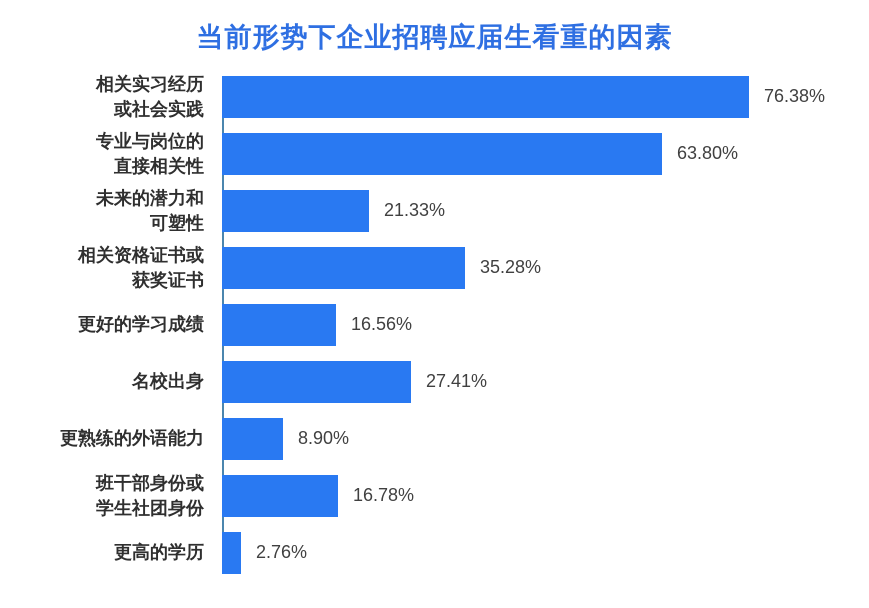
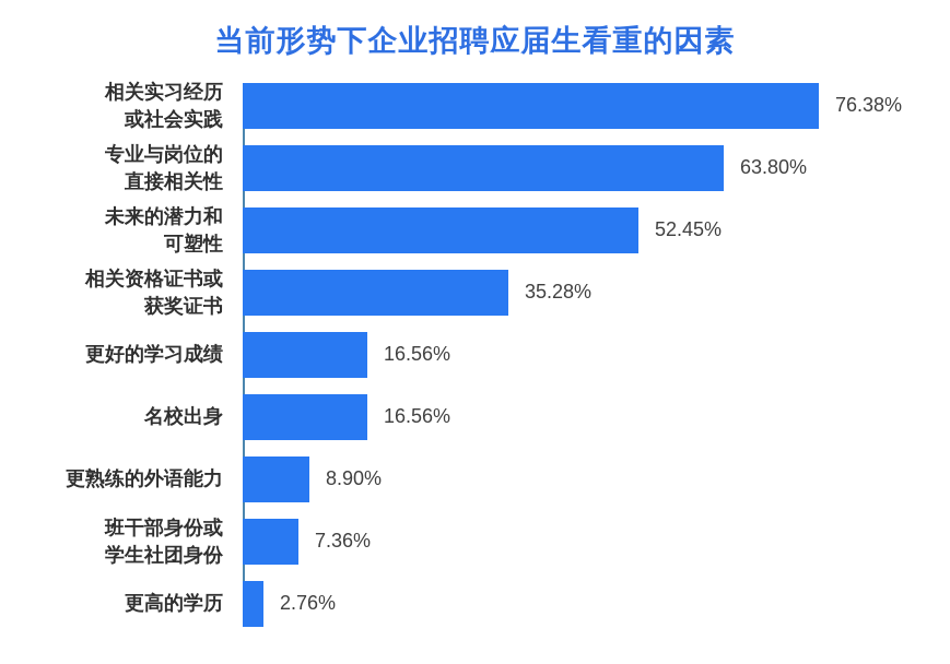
未来的潜力和 可塑性: 21.33% -> 52.45%
名校出身: 27.41% -> 16.56%
班干部身份或 学生社团身份: 16.78% -> 7.36%
